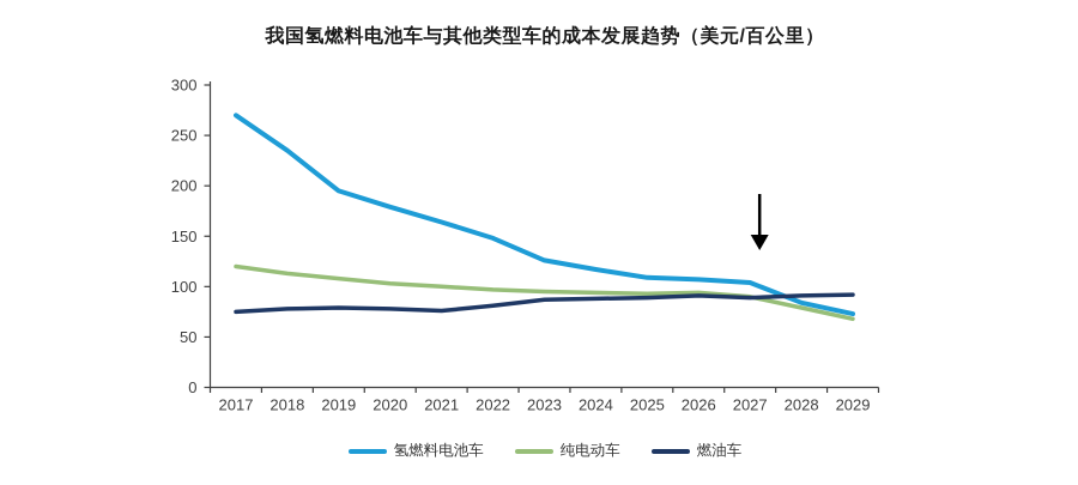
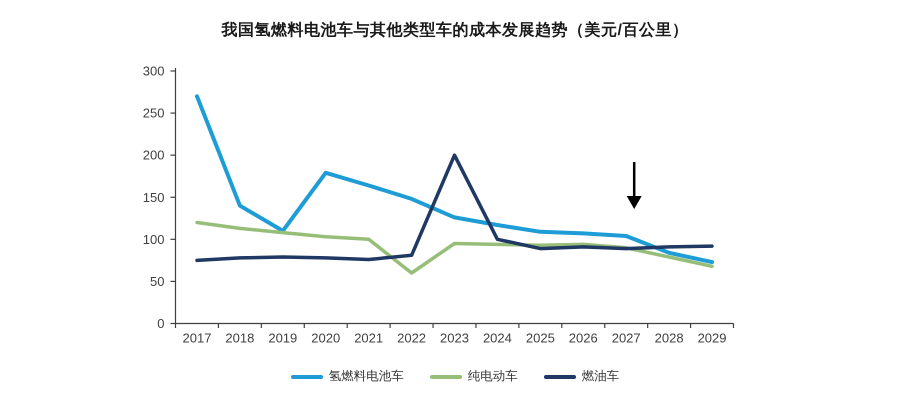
氢燃料电池车/2018: 240 -> 140
氢燃料电池车/2019: 200 -> 110
纯电动车/2022: 100 -> 60
燃油车/2023: 90 -> 200
燃油车/2024: 90 -> 100
